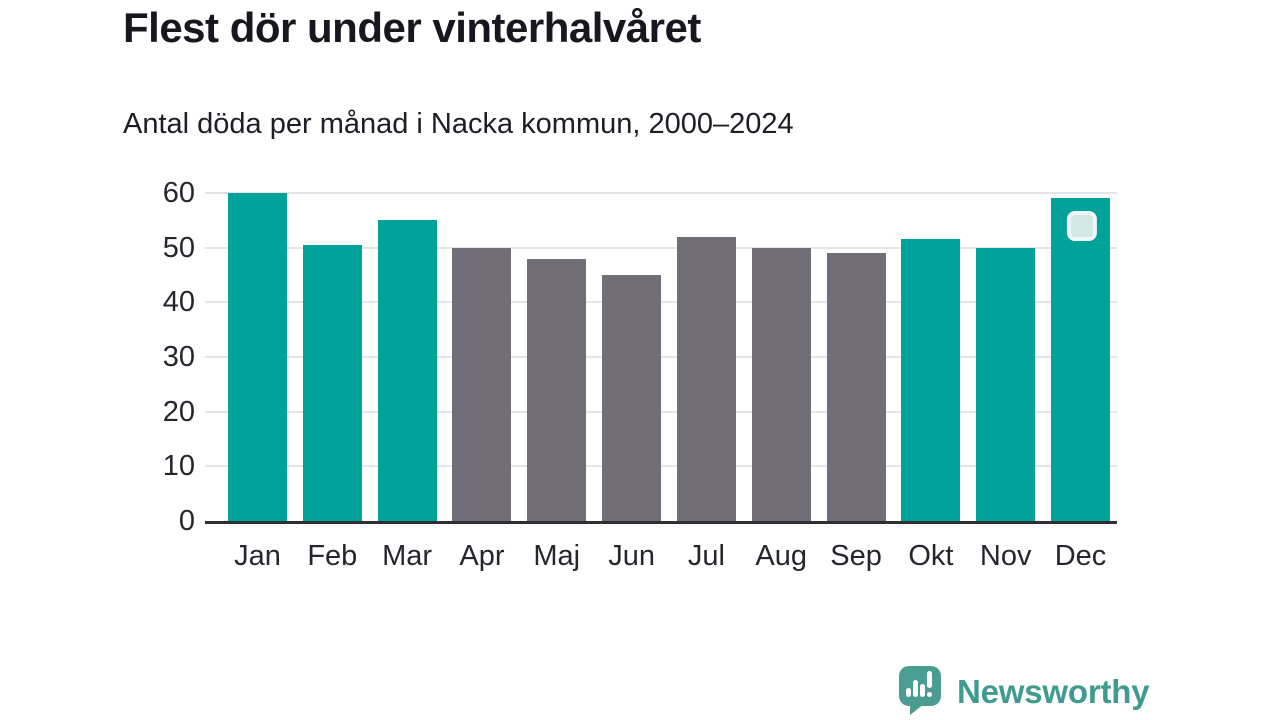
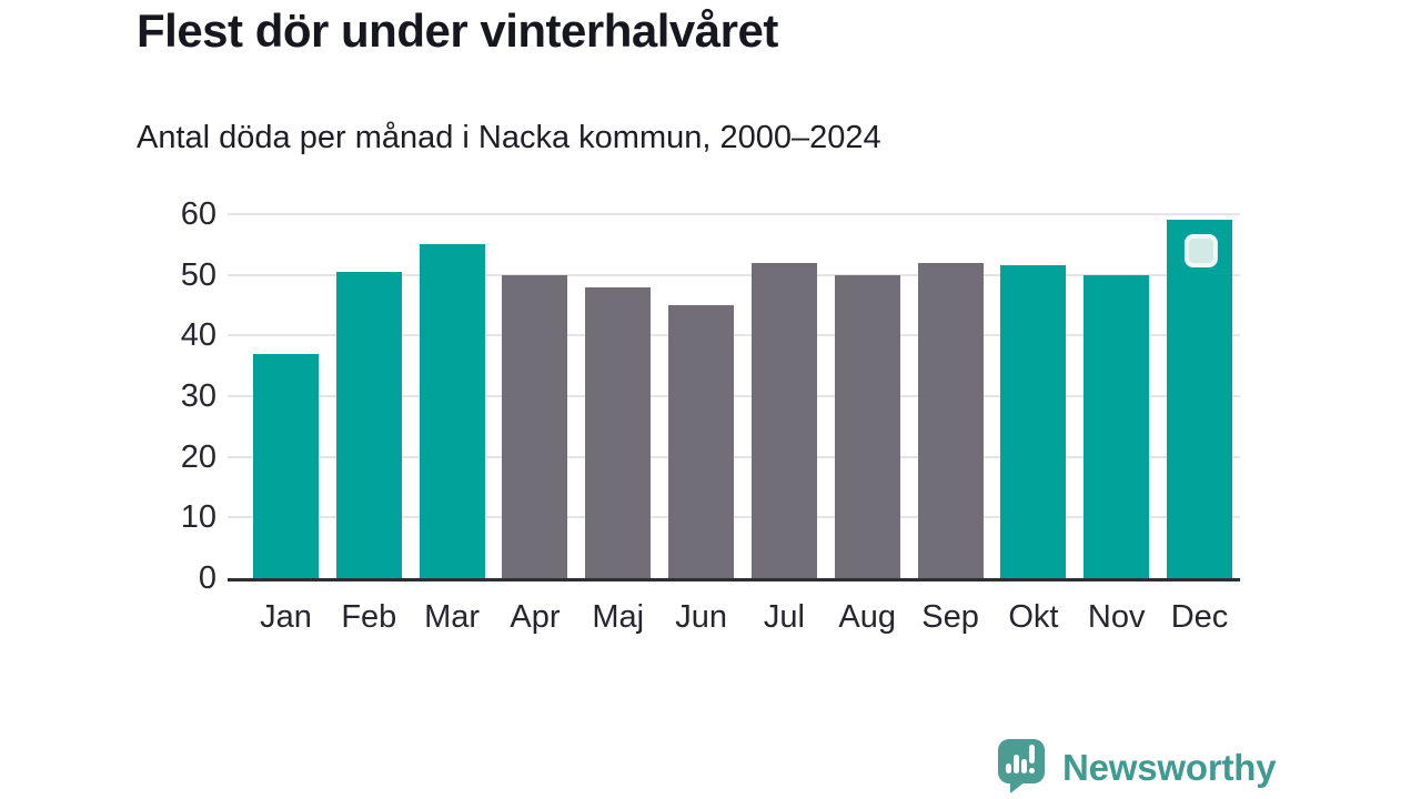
Jan: 60 -> 37
Sep: 49 -> 52
